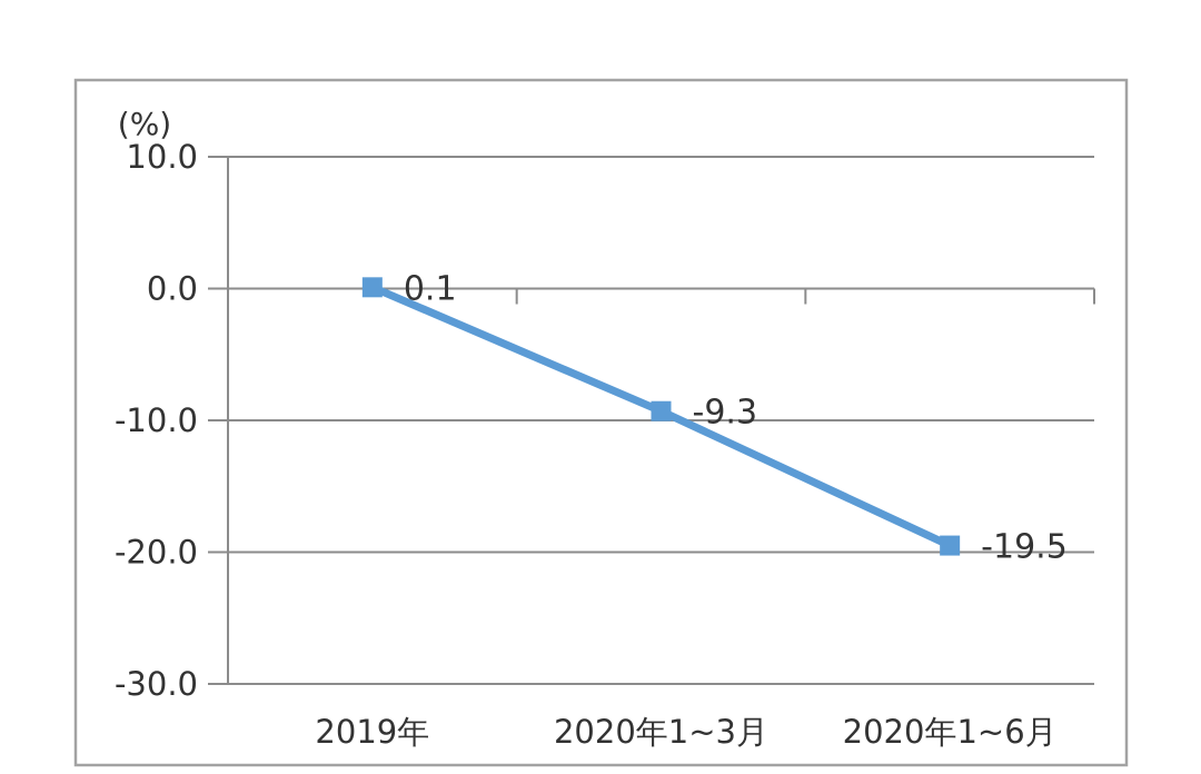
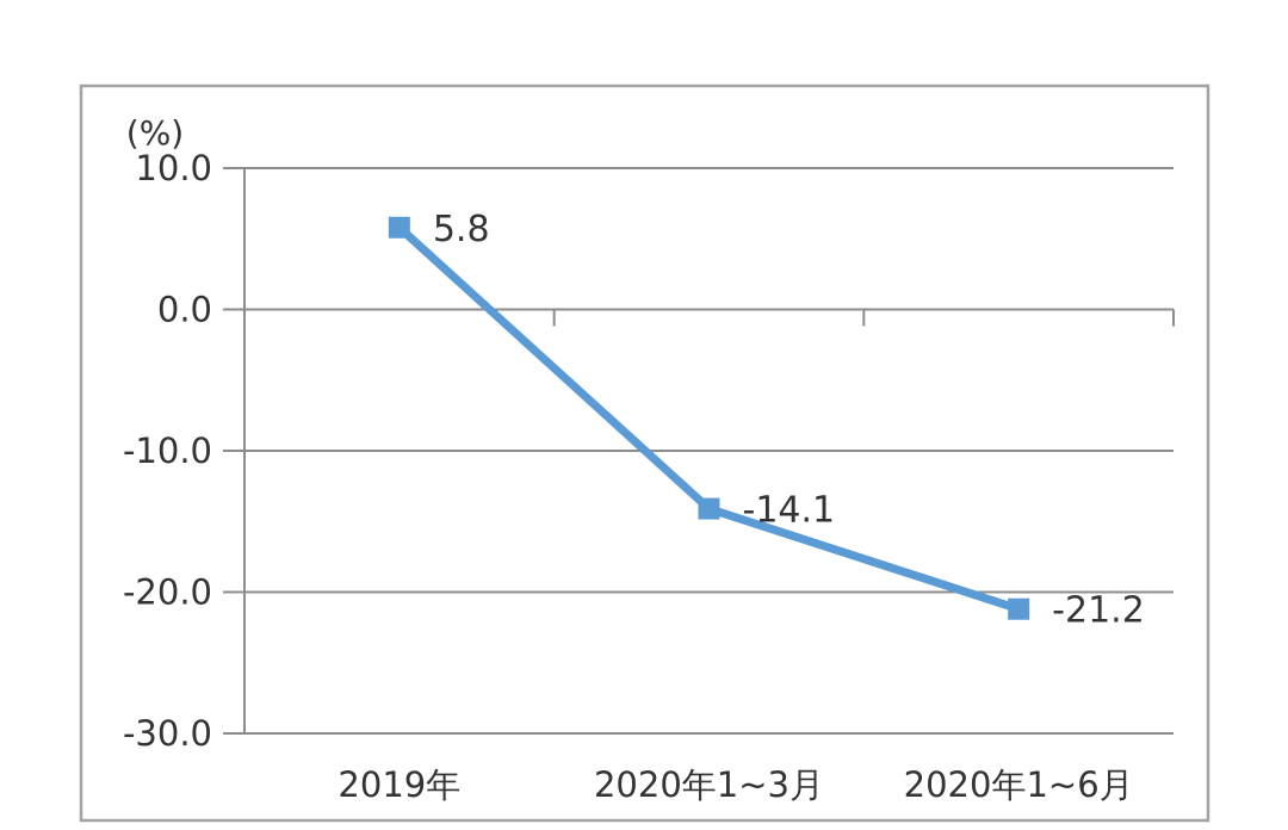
2019年: 0.1 -> 5.8
2020年1~3月: -9.3 -> -14.1
2020年1~6月: -19.5 -> -21.2
